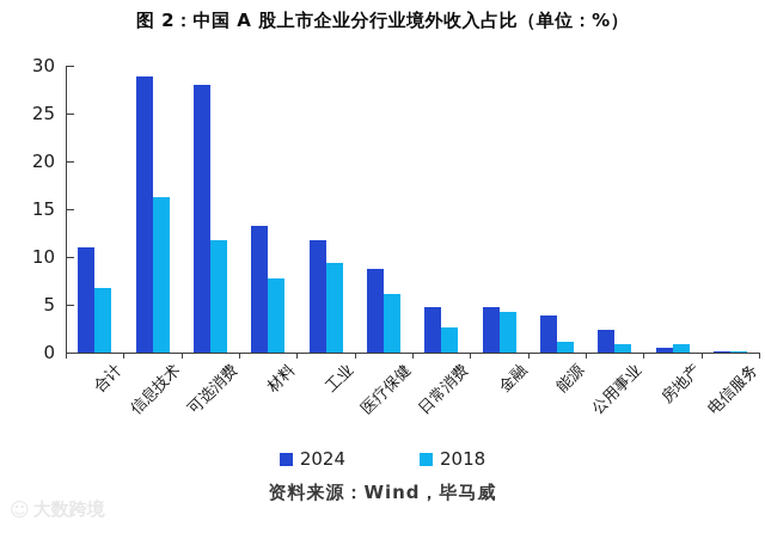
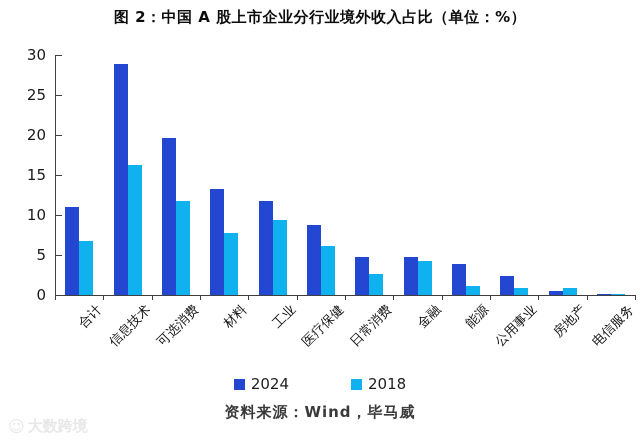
2024/可选消费: 28 -> 20
